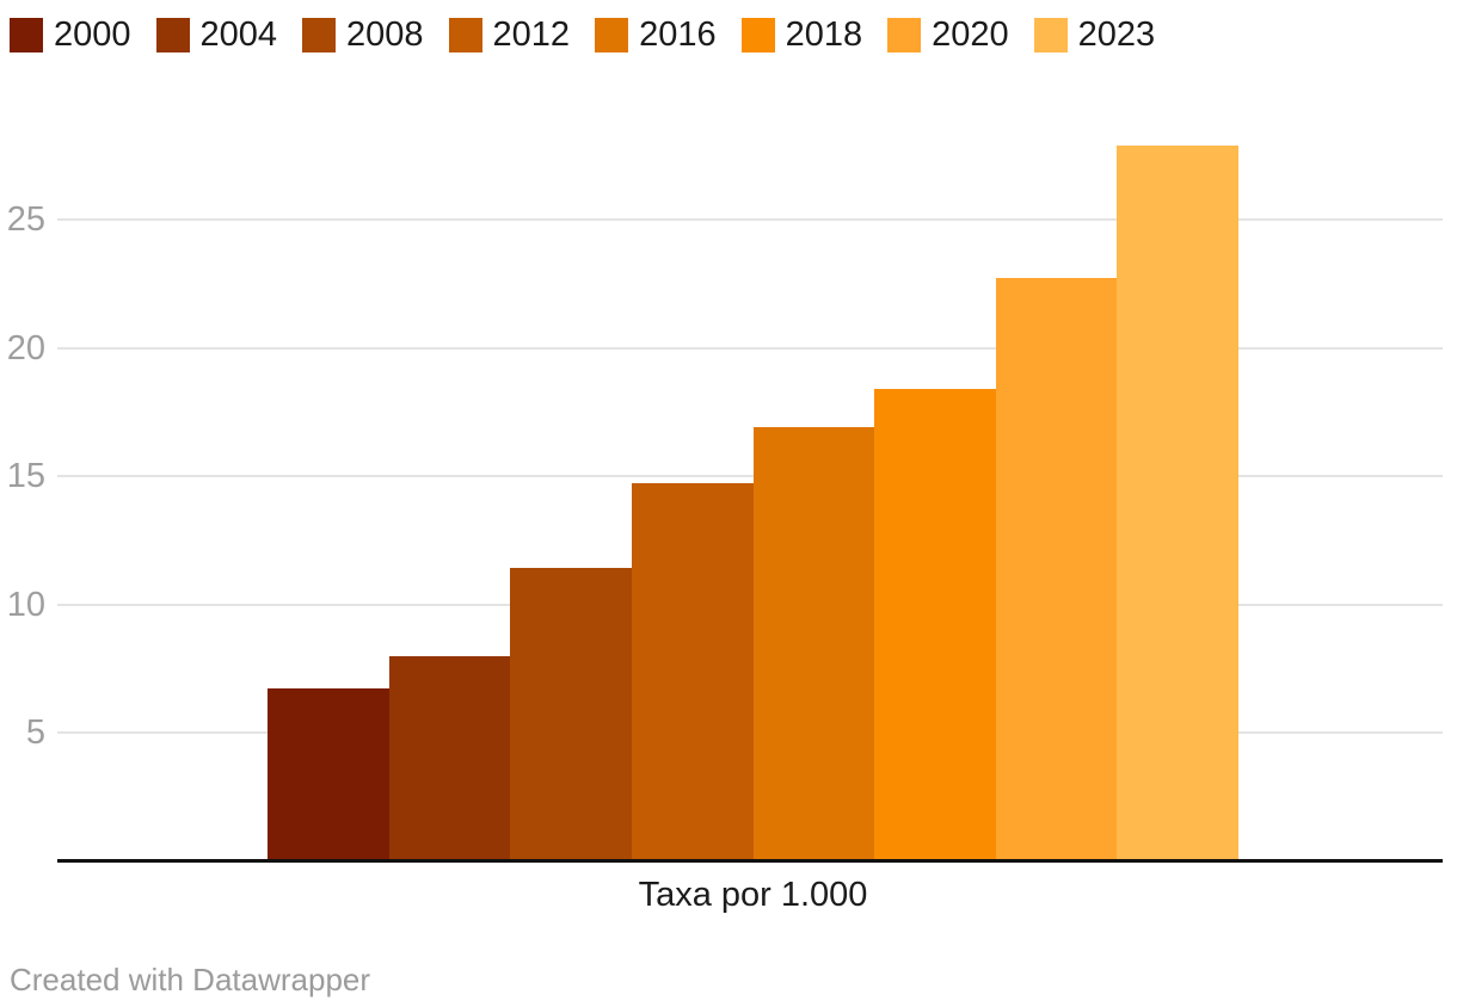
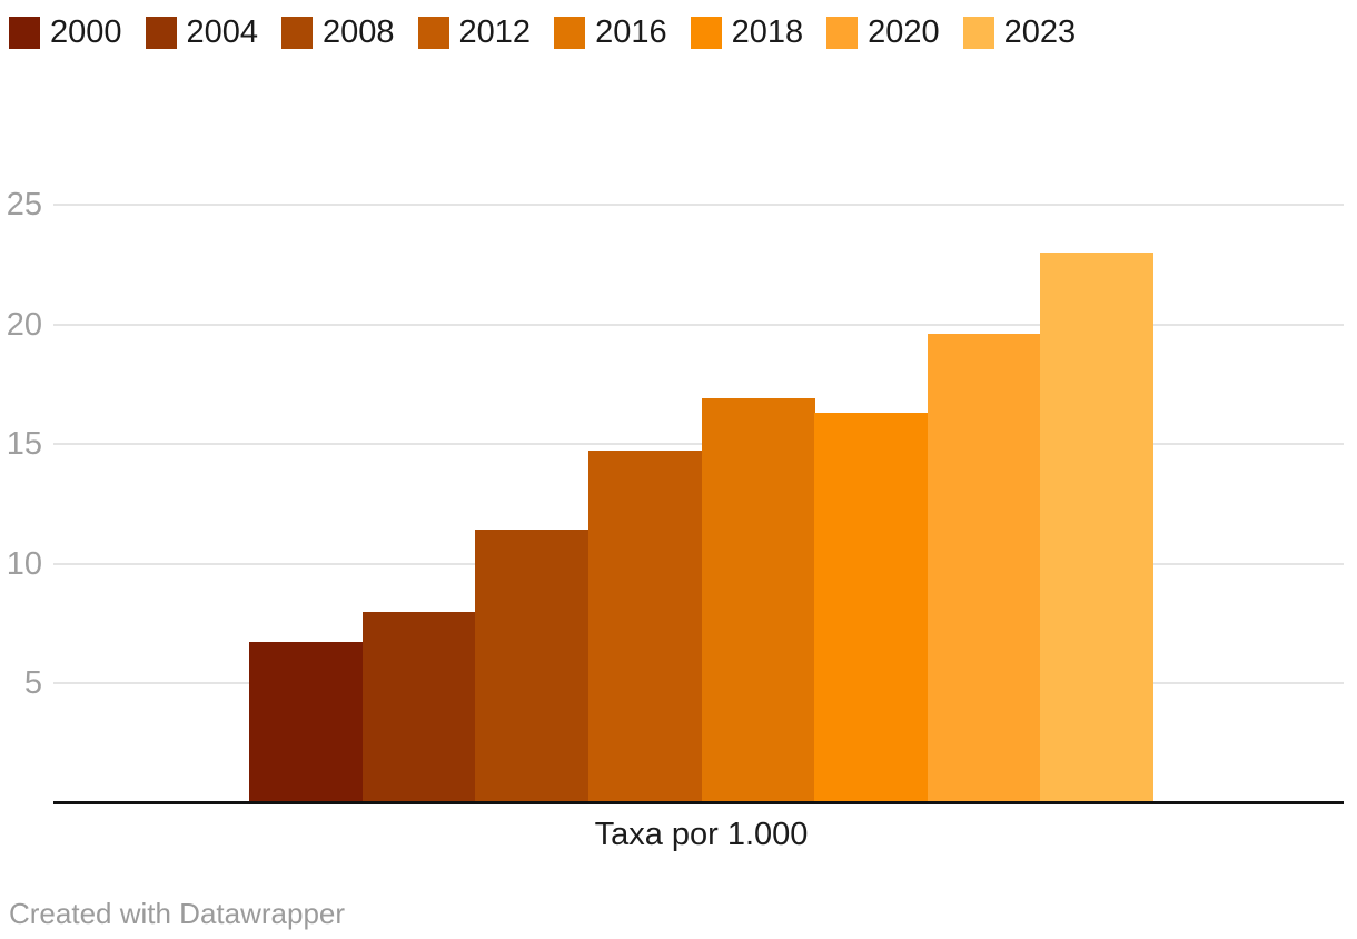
2018: 18.4 -> 16.3
2020: 22.7 -> 19.6
2023: 27.9 -> 23.0
